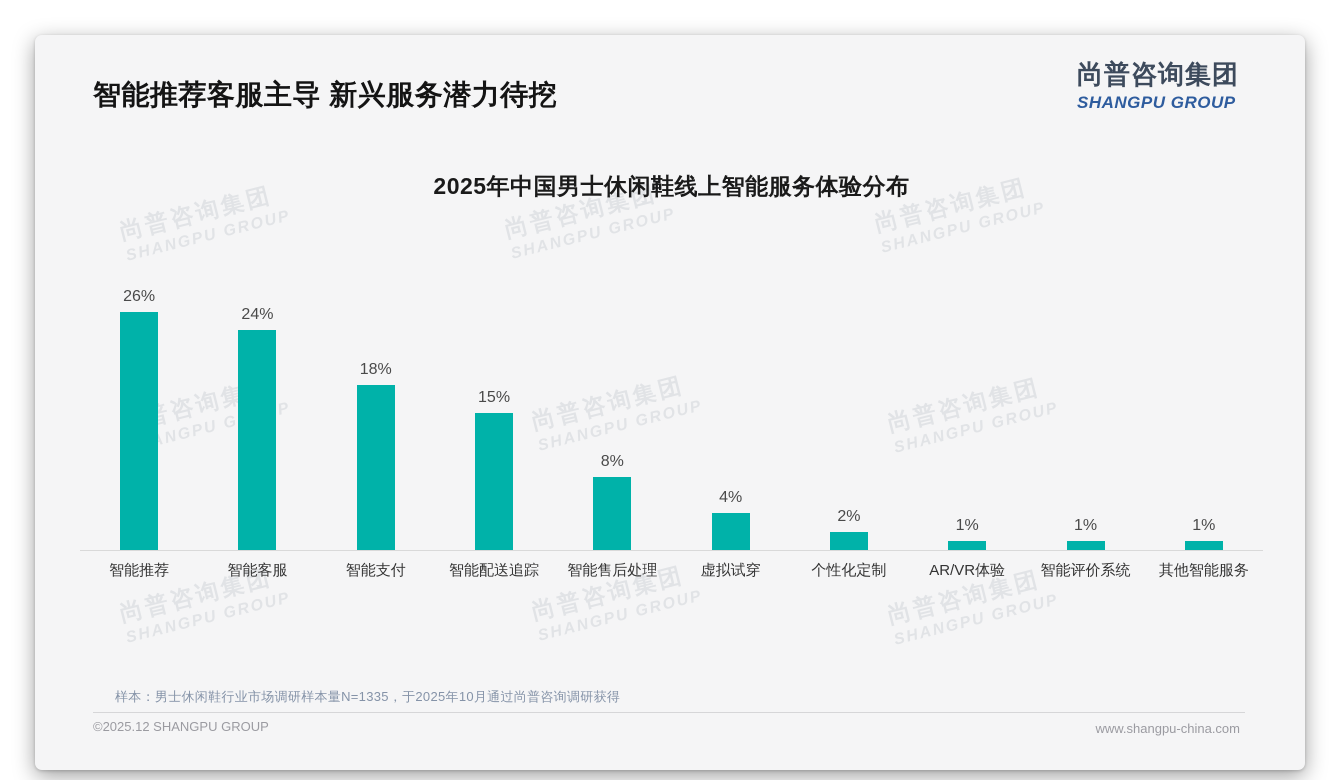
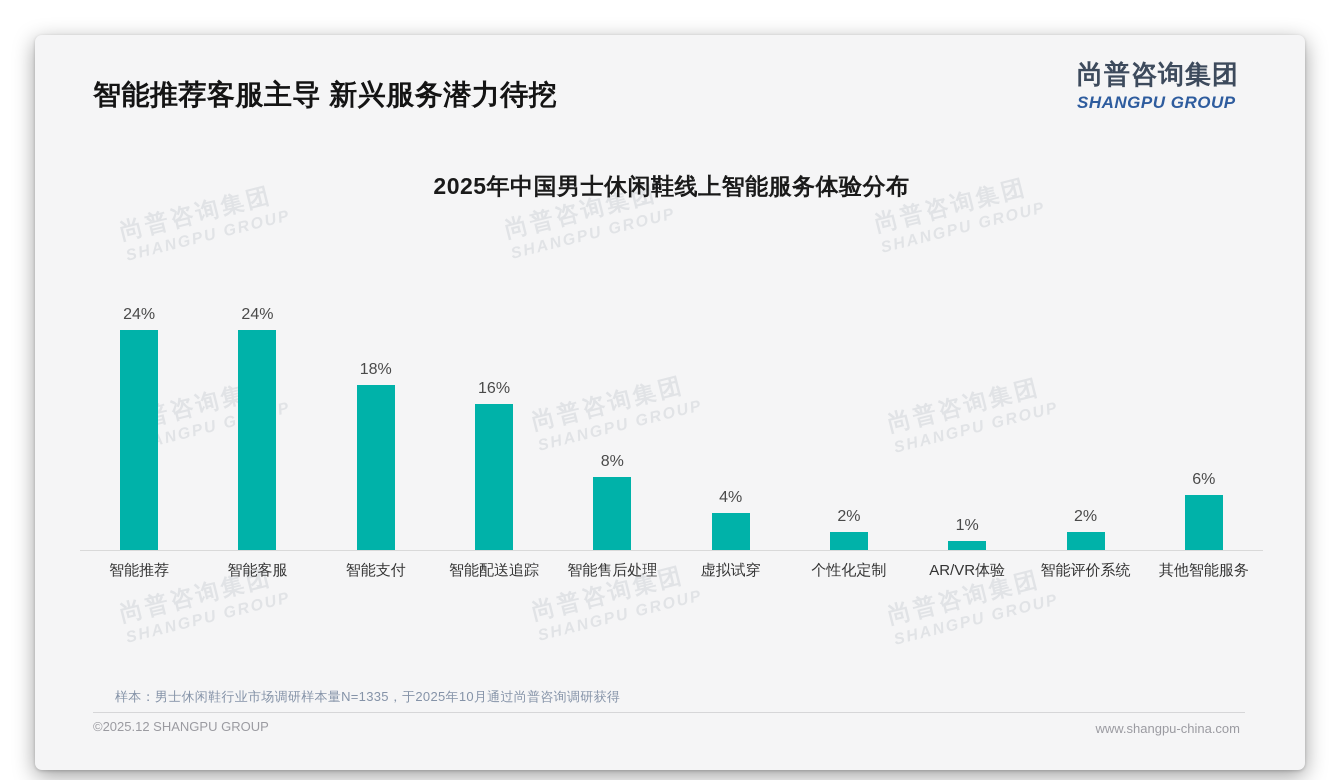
智能推荐: 26% -> 24%
智能配送追踪: 15% -> 16%
智能评价系统: 1% -> 2%
其他智能服务: 1% -> 6%
